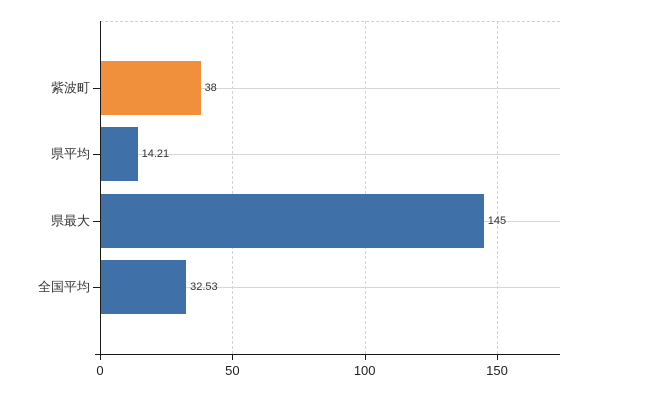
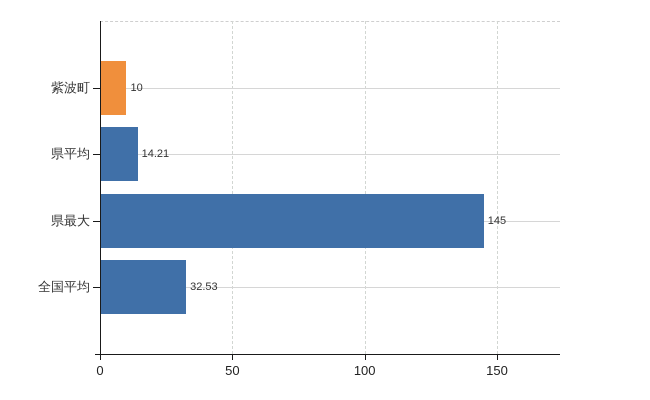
紫波町: 38 -> 10
